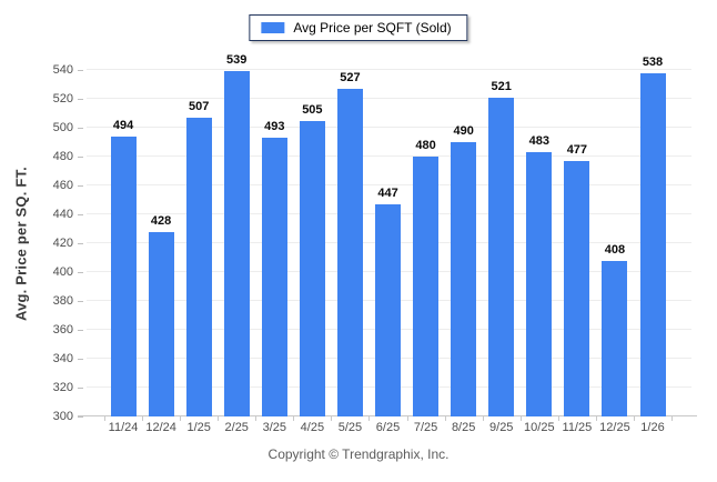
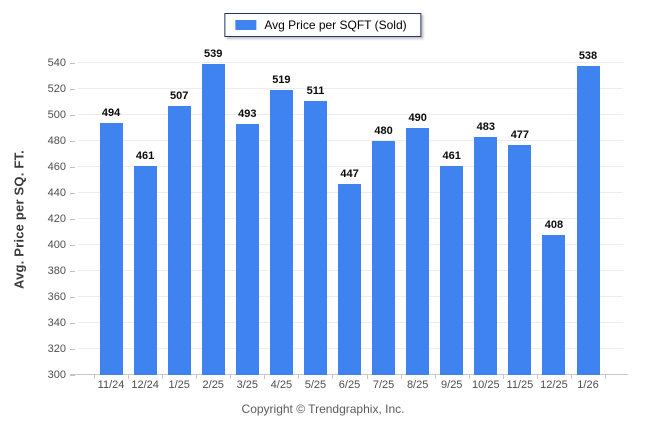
12/24: 428 -> 461
4/25: 505 -> 519
5/25: 527 -> 511
9/25: 521 -> 461
